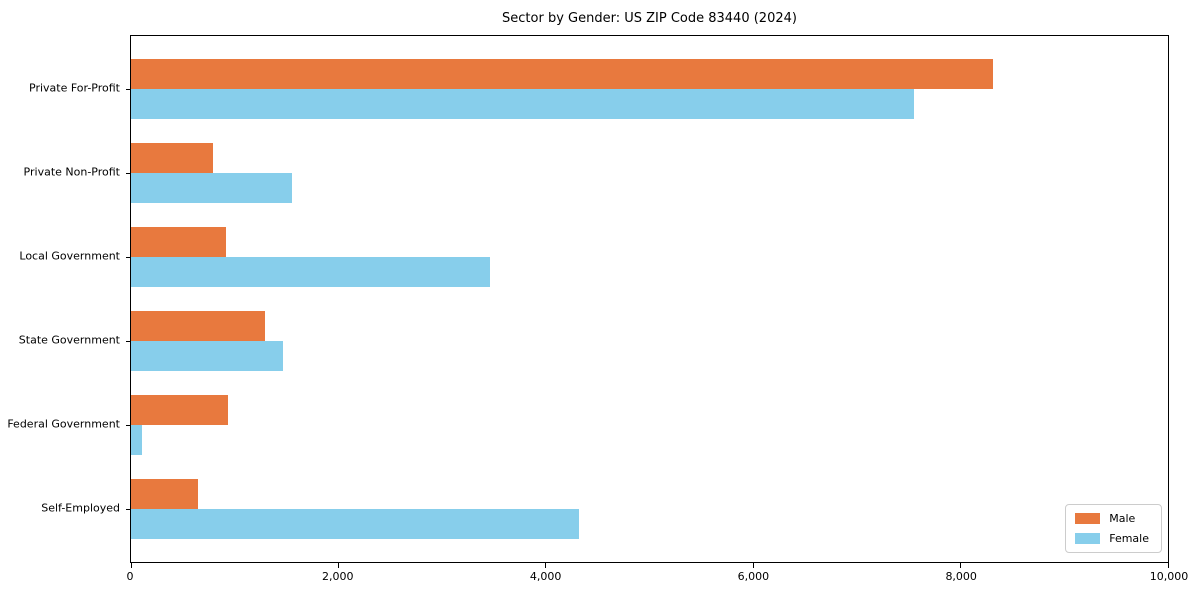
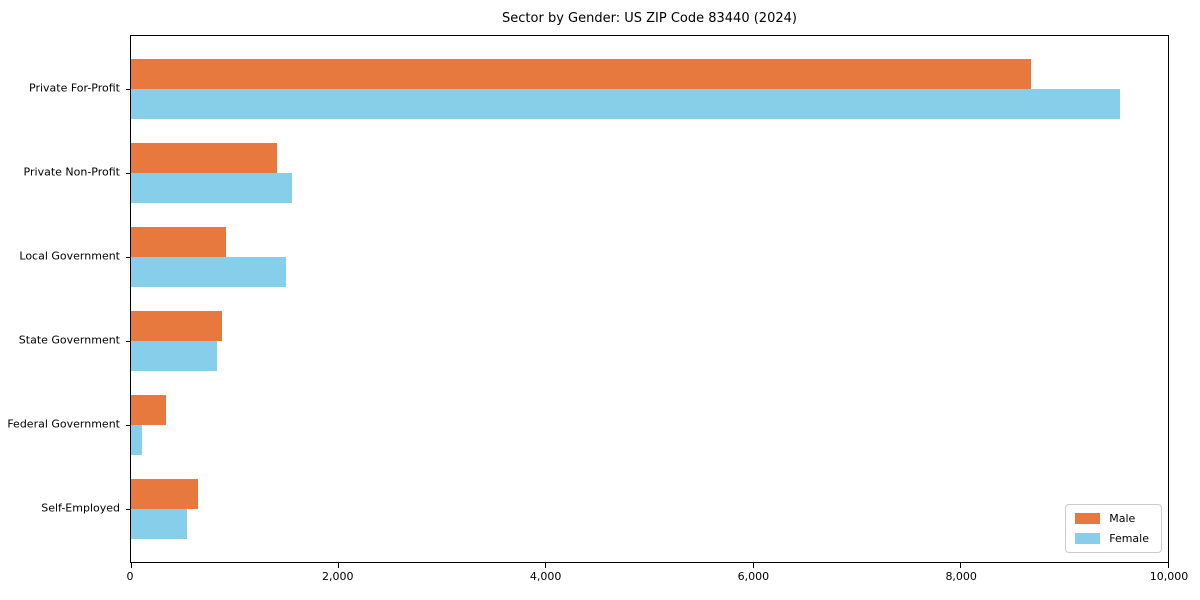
Male/Private For-Profit: 8310 -> 8680
Female/Private For-Profit: 7550 -> 9540
Male/Private Non-Profit: 790 -> 1410
Female/Local Government: 3460 -> 1490
Male/State Government: 1290 -> 880
Female/State Government: 1470 -> 830
Male/Federal Government: 940 -> 340
Female/Self-Employed: 4320 -> 540
